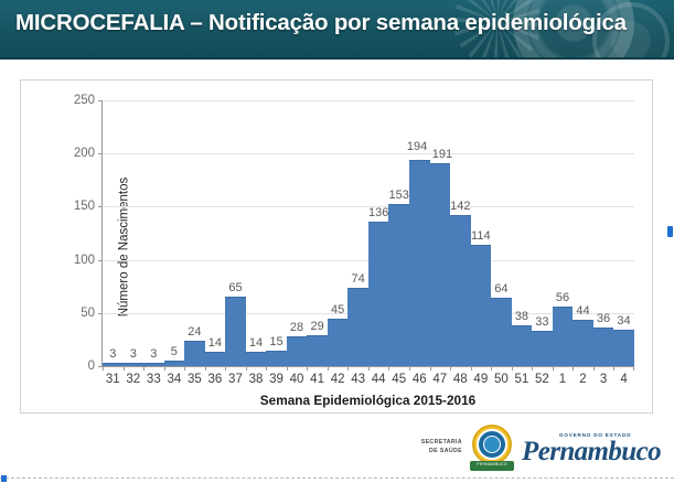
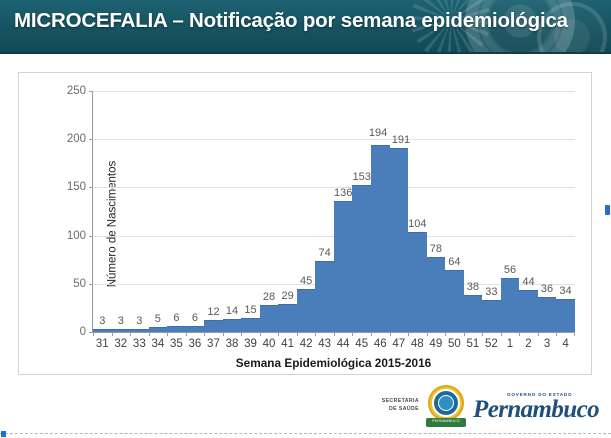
35: 24 -> 6
36: 14 -> 6
37: 65 -> 12
48: 142 -> 104
49: 114 -> 78
